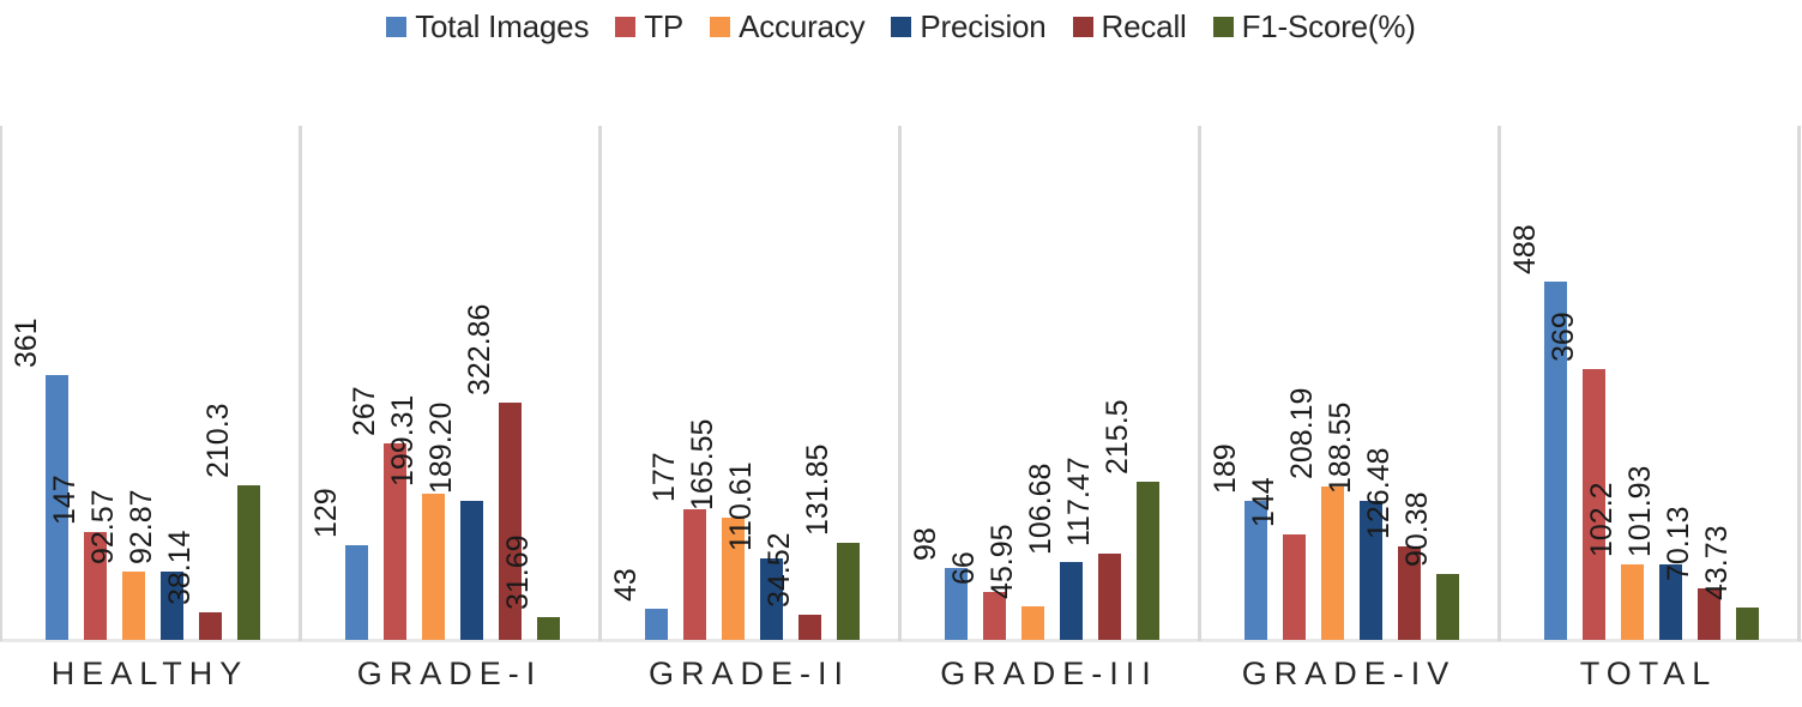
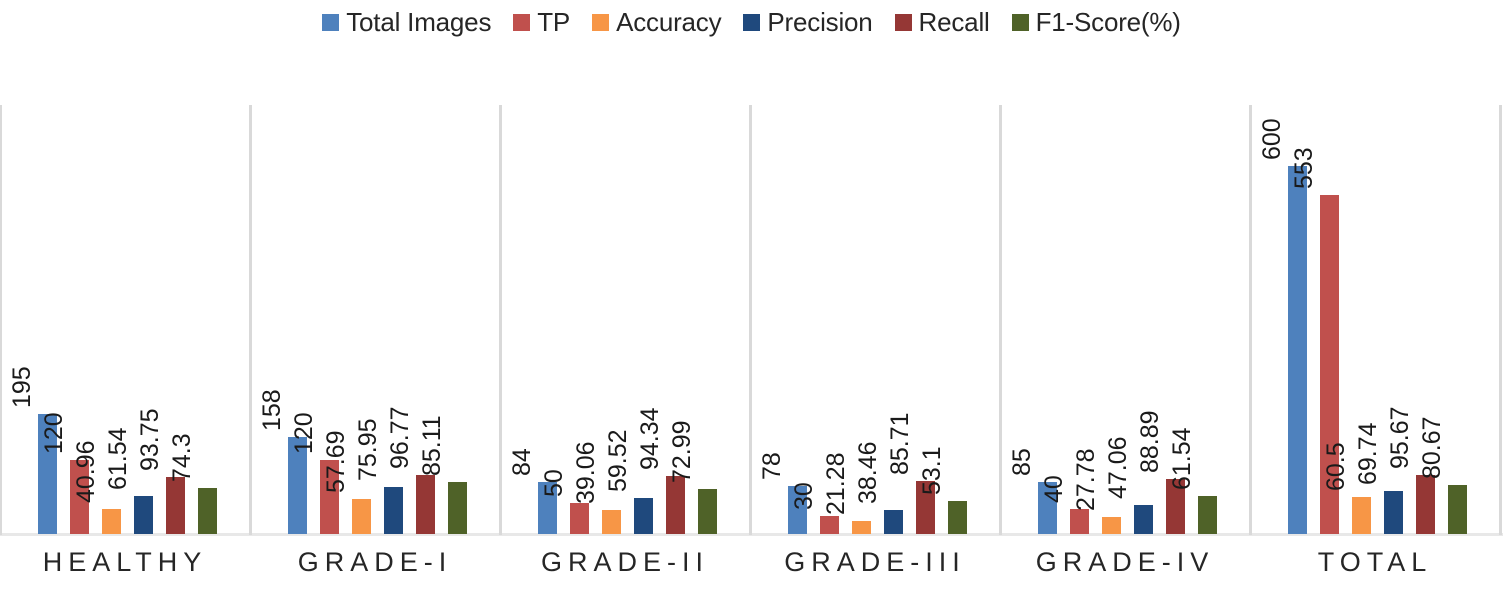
Total Images/HEALTHY: 361 -> 195
TP/HEALTHY: 147 -> 120
Accuracy/HEALTHY: 92.57 -> 40.96
Precision/HEALTHY: 92.87 -> 61.54
Recall/HEALTHY: 38.14 -> 93.75
F1-Score(%)/HEALTHY: 210.3 -> 74.3
Total Images/GRADE-I: 129 -> 158
TP/GRADE-I: 267 -> 120
Accuracy/GRADE-I: 199.31 -> 57.69
Precision/GRADE-I: 189.20 -> 75.95
Recall/GRADE-I: 322.86 -> 96.77
F1-Score(%)/GRADE-I: 31.69 -> 85.11
Total Images/GRADE-II: 43 -> 84
TP/GRADE-II: 177 -> 50
Accuracy/GRADE-II: 165.55 -> 39.06
Precision/GRADE-II: 110.61 -> 59.52
Recall/GRADE-II: 34.52 -> 94.34
F1-Score(%)/GRADE-II: 131.85 -> 72.99
Total Images/GRADE-III: 98 -> 78
TP/GRADE-III: 66 -> 30
Accuracy/GRADE-III: 45.95 -> 21.28
Precision/GRADE-III: 106.68 -> 38.46
Recall/GRADE-III: 117.47 -> 85.71
F1-Score(%)/GRADE-III: 215.5 -> 53.1
Total Images/GRADE-IV: 189 -> 85
TP/GRADE-IV: 144 -> 40
Accuracy/GRADE-IV: 208.19 -> 27.78
Precision/GRADE-IV: 188.55 -> 47.06
Recall/GRADE-IV: 126.48 -> 88.89
F1-Score(%)/GRADE-IV: 90.38 -> 61.54
Total Images/TOTAL: 488 -> 600
TP/TOTAL: 369 -> 553
Accuracy/TOTAL: 102.2 -> 60.5
Precision/TOTAL: 101.93 -> 69.74
Recall/TOTAL: 70.13 -> 95.67
F1-Score(%)/TOTAL: 43.73 -> 80.67
